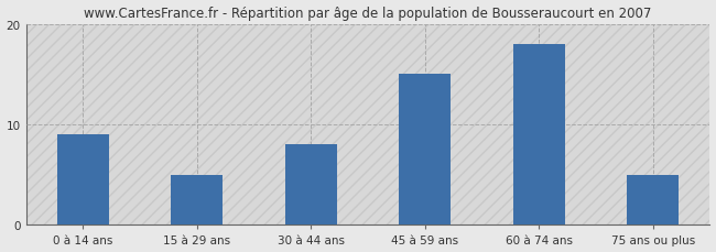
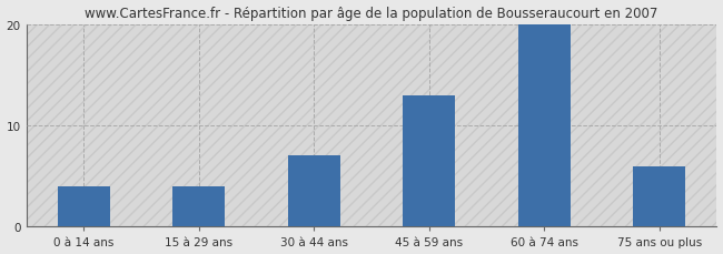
0 à 14 ans: 9 -> 4
15 à 29 ans: 5 -> 4
30 à 44 ans: 8 -> 7
45 à 59 ans: 15 -> 13
60 à 74 ans: 18 -> 20
75 ans ou plus: 5 -> 6
